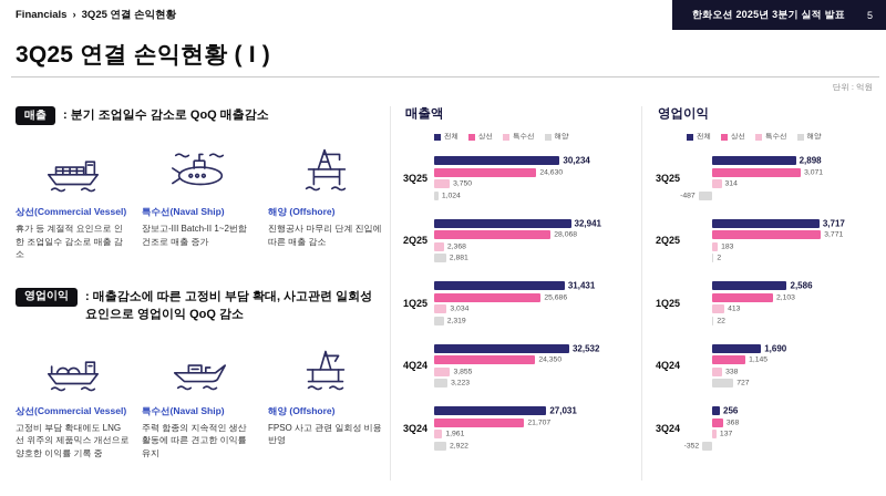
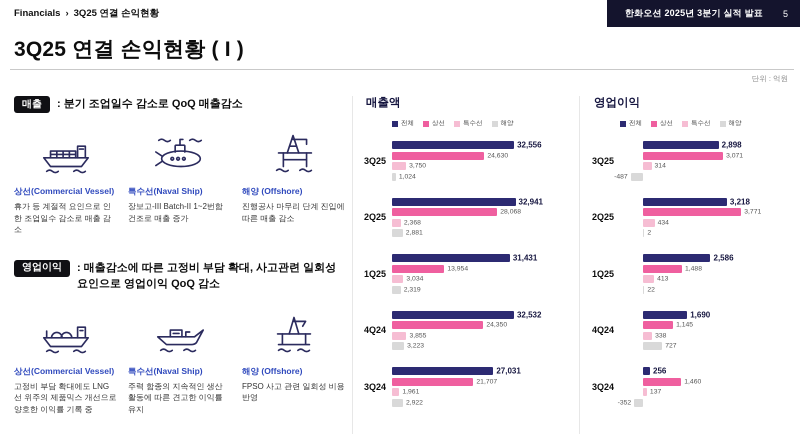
매출액/전체/3Q25: 30,234 -> 32,556
매출액/상선/1Q25: 25,686 -> 13,954
영업이익/전체/2Q25: 3,717 -> 3,218
영업이익/특수선/2Q25: 183 -> 434
영업이익/상선/1Q25: 2,103 -> 1,488
영업이익/상선/3Q24: 368 -> 1,460
